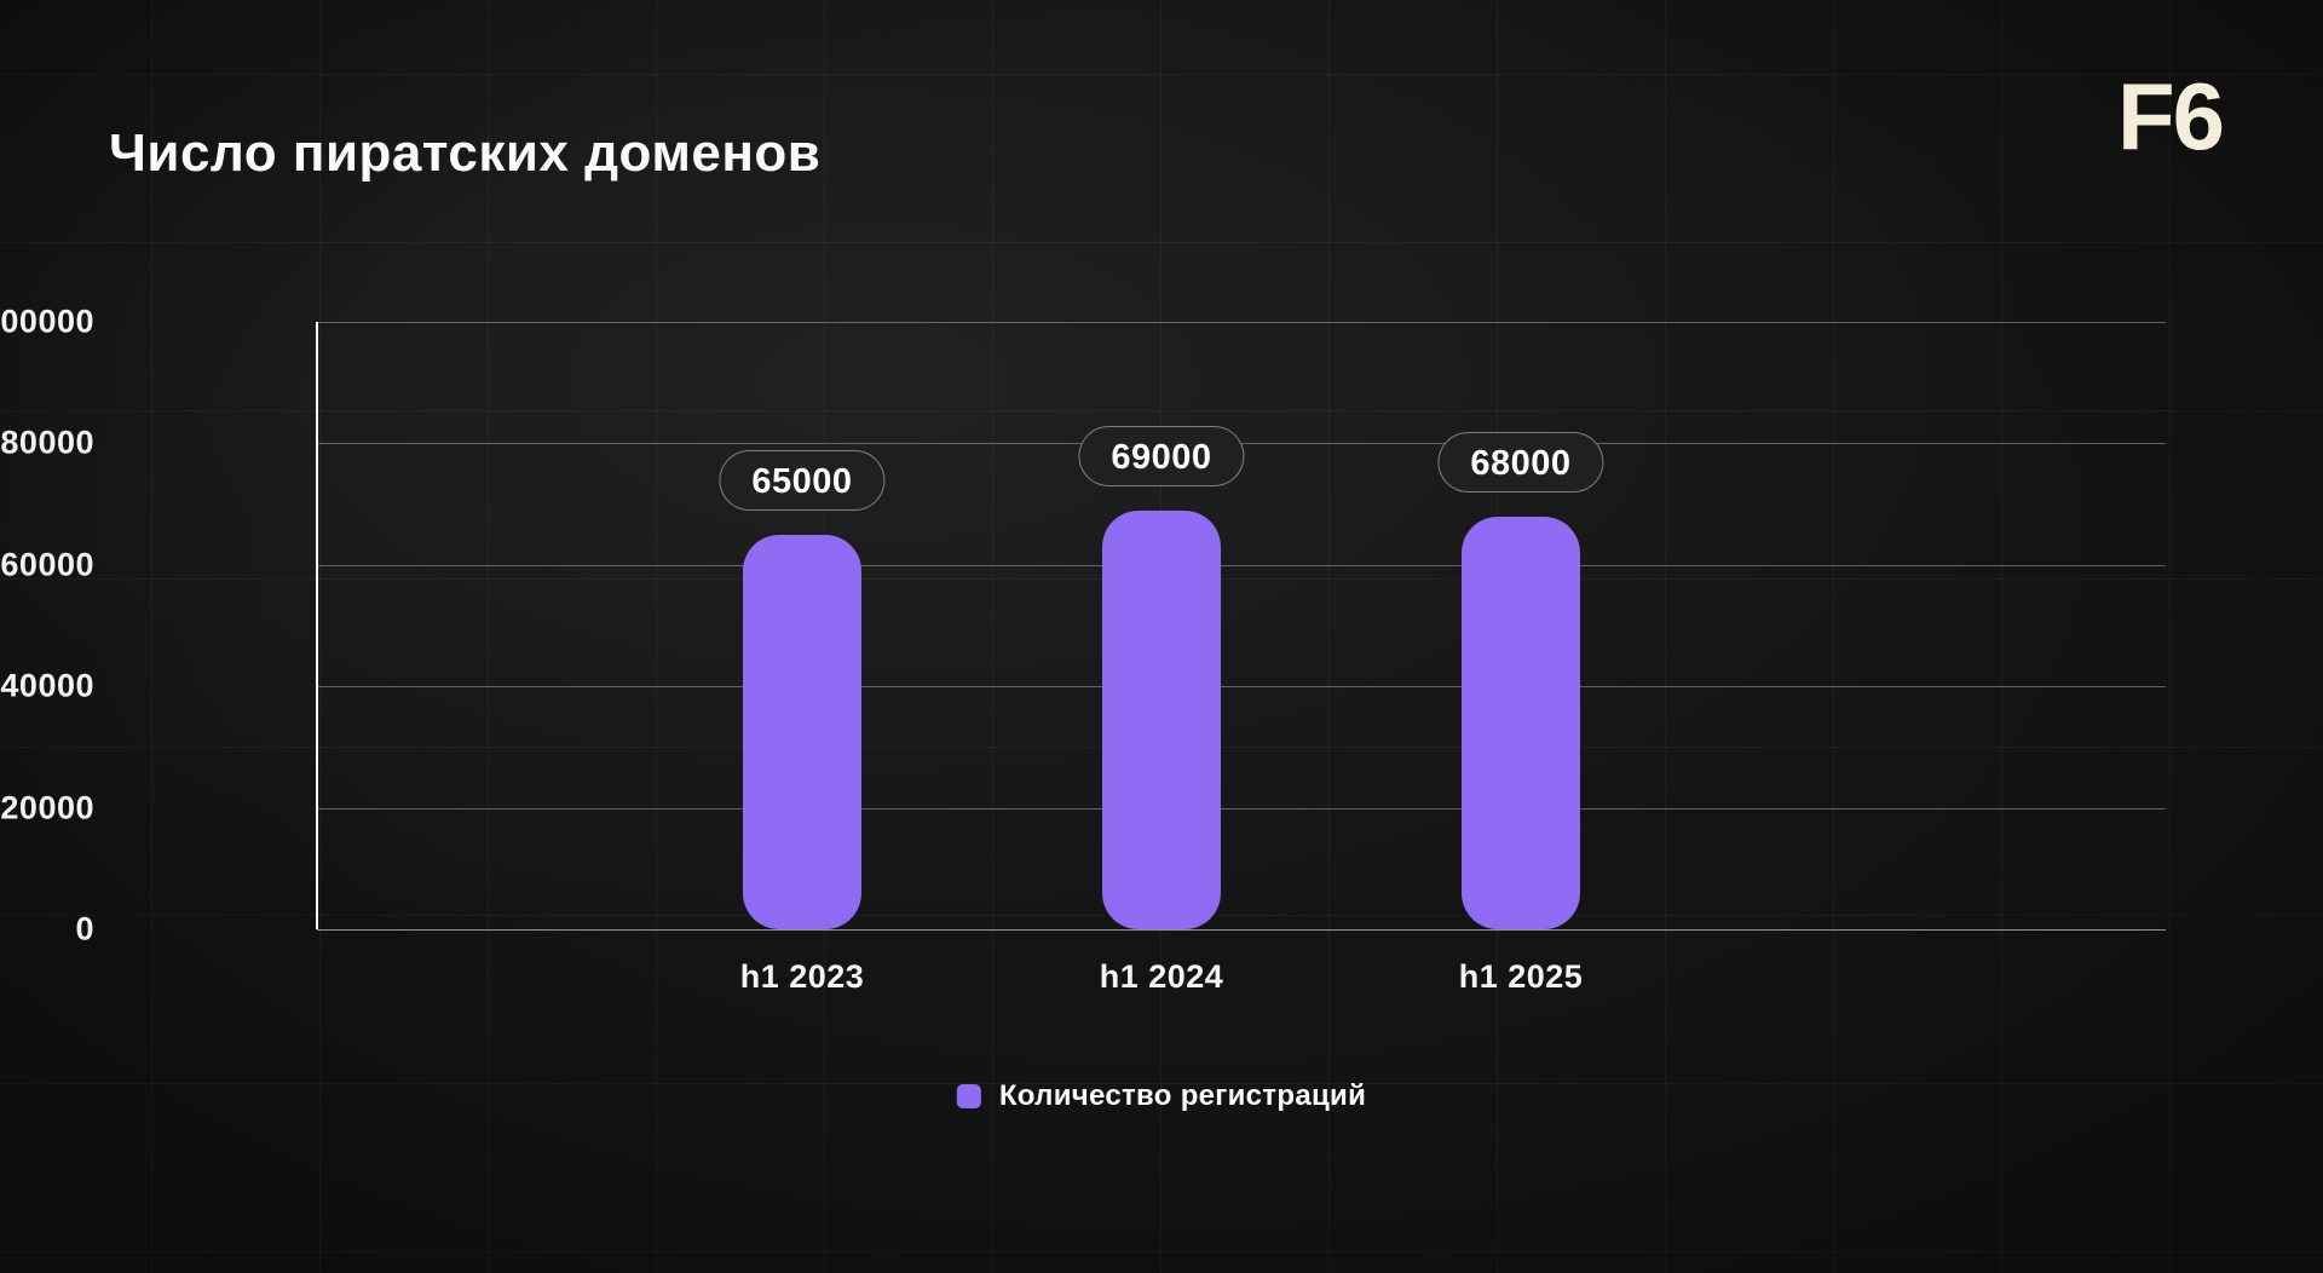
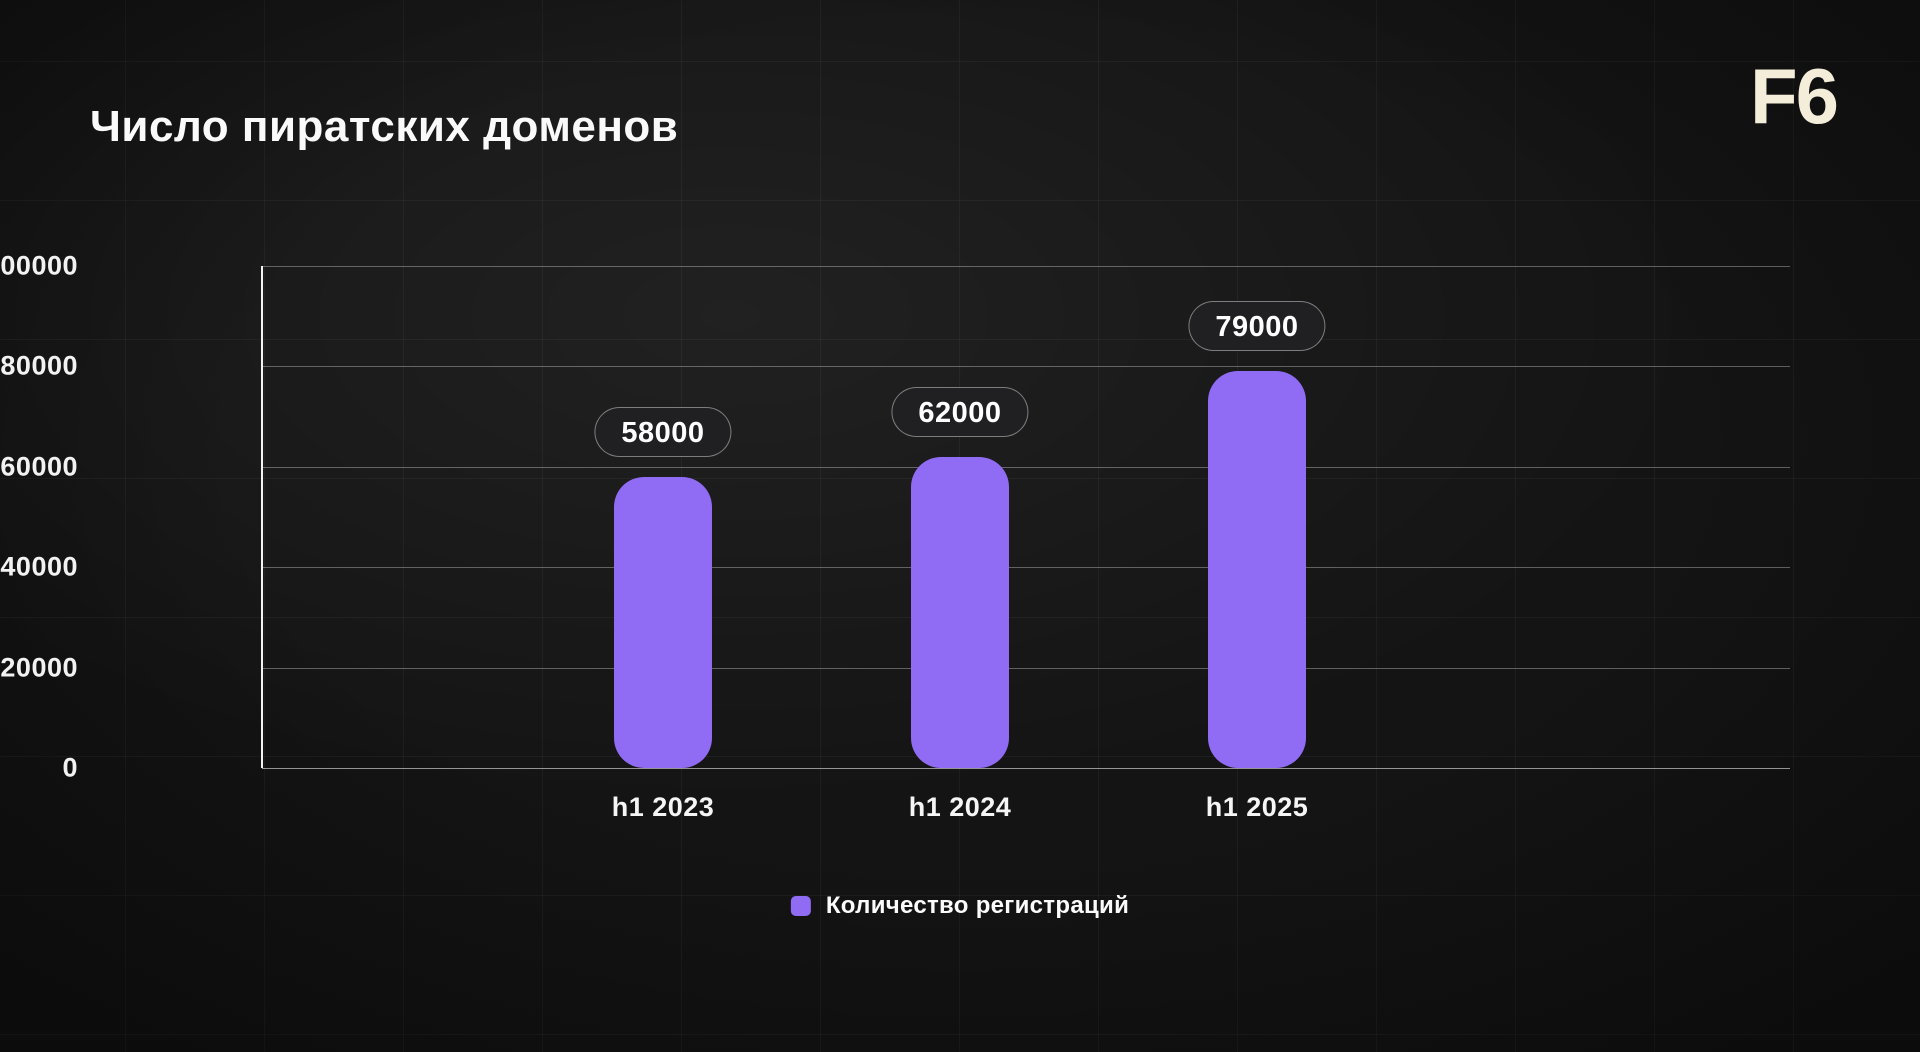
h1 2023: 65000 -> 58000
h1 2024: 69000 -> 62000
h1 2025: 68000 -> 79000
